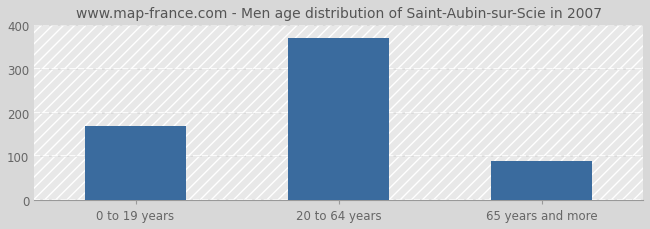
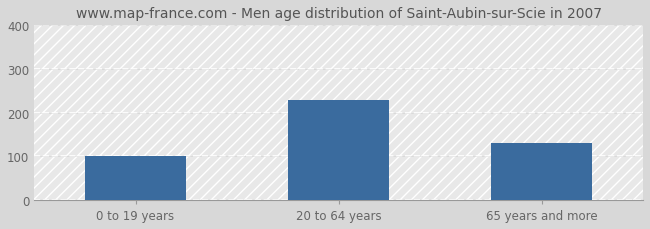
0 to 19 years: 170 -> 100
20 to 64 years: 370 -> 230
65 years and more: 90 -> 130
